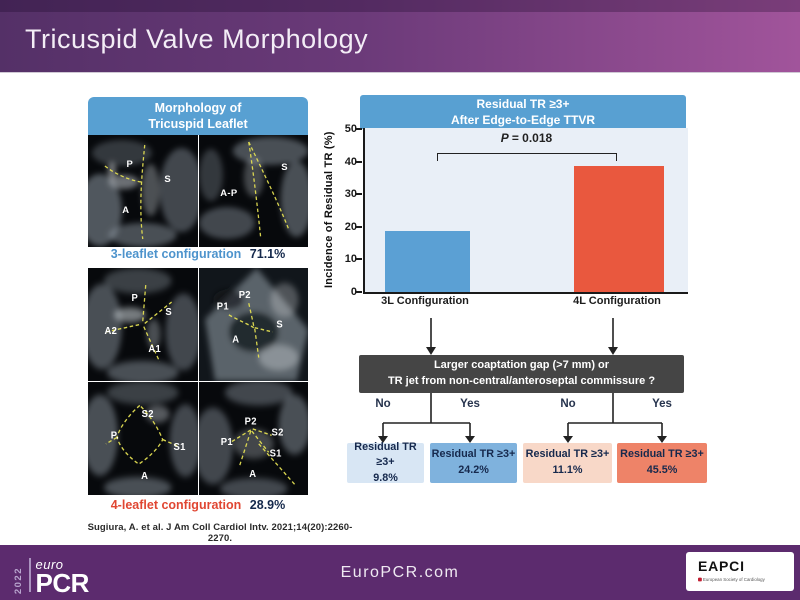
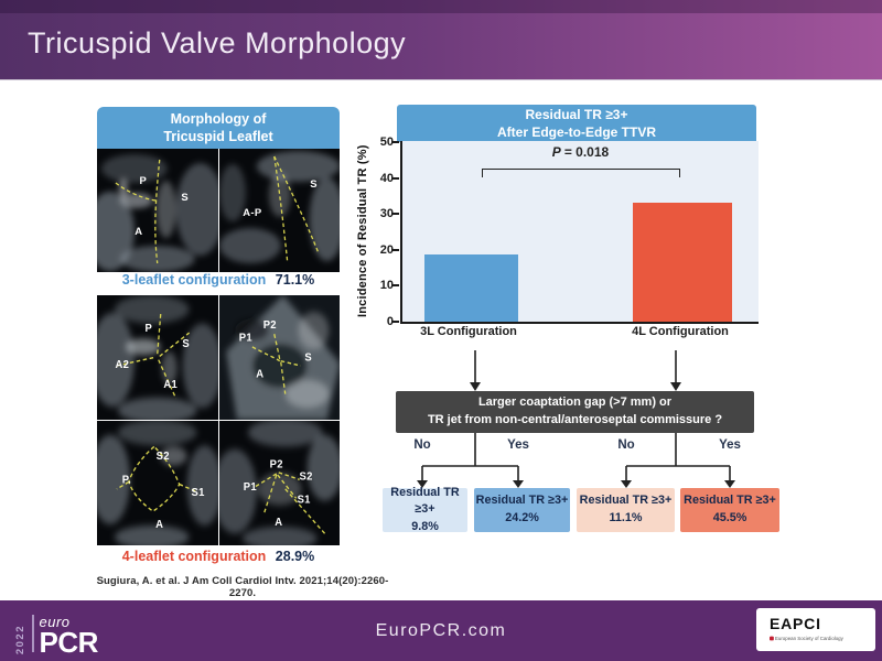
4L Configuration: 38 -> 33
